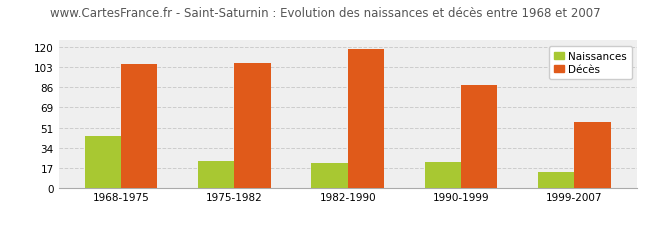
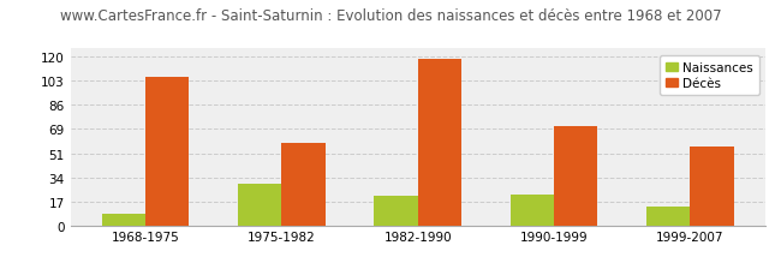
Naissances/1968-1975: 44 -> 8
Naissances/1975-1982: 23 -> 30
Décès/1975-1982: 107 -> 59
Décès/1990-1999: 88 -> 71
